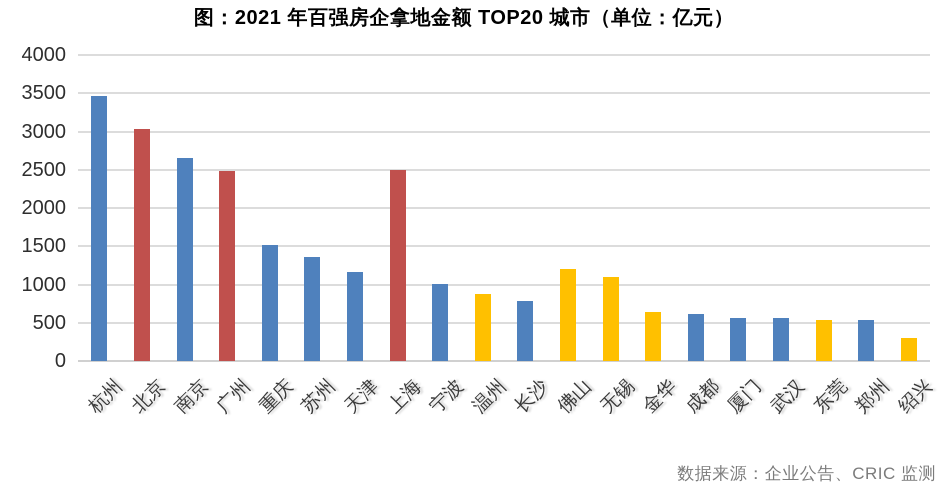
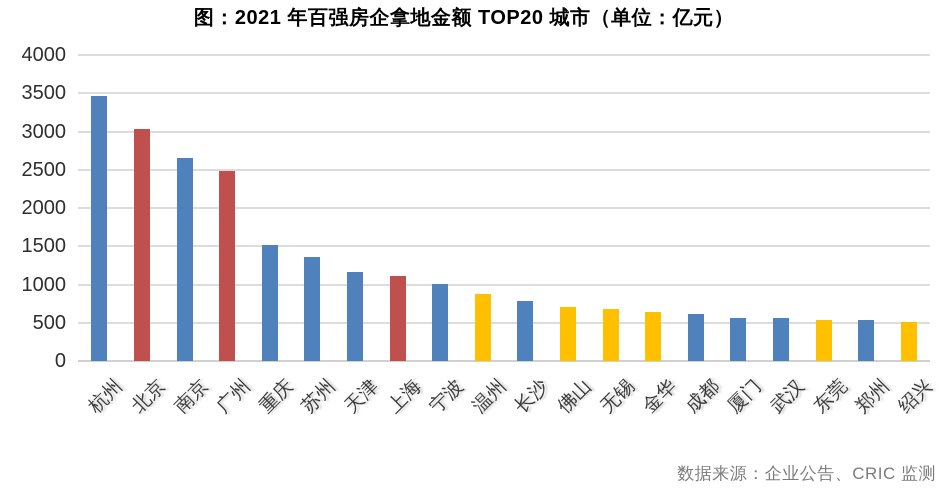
上海: 2500 -> 1100
佛山: 1200 -> 700
无锡: 1100 -> 700
绍兴: 300 -> 500
